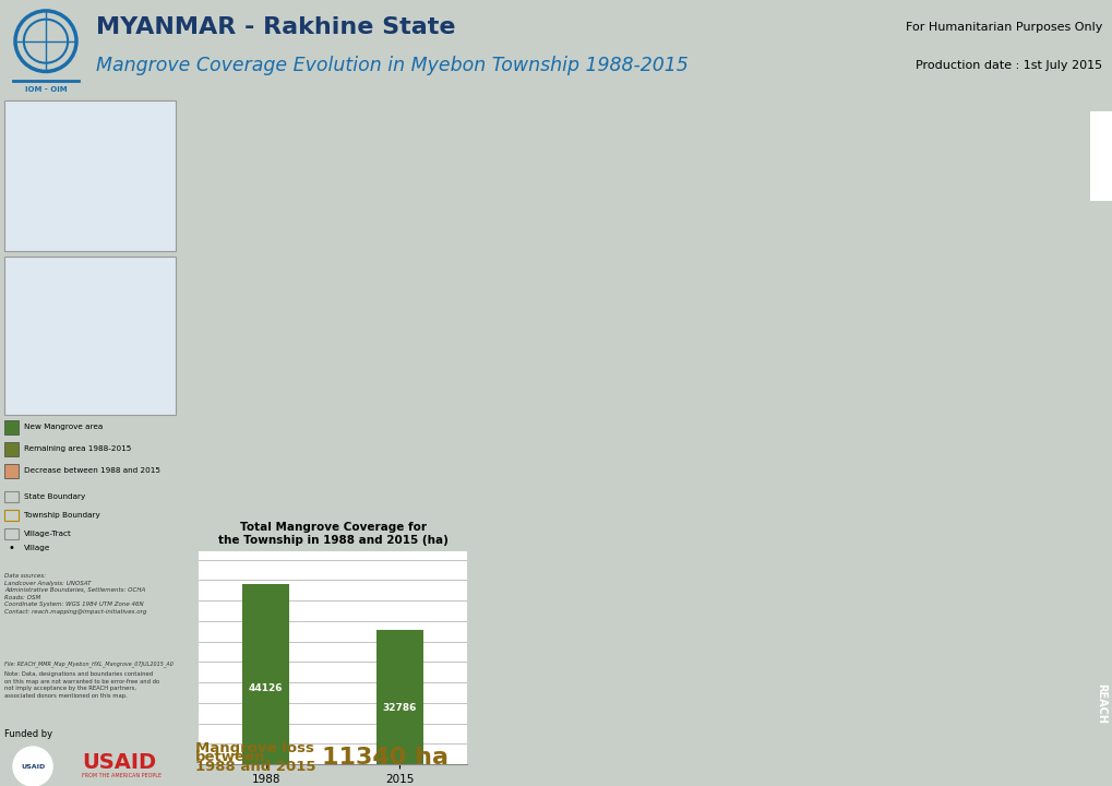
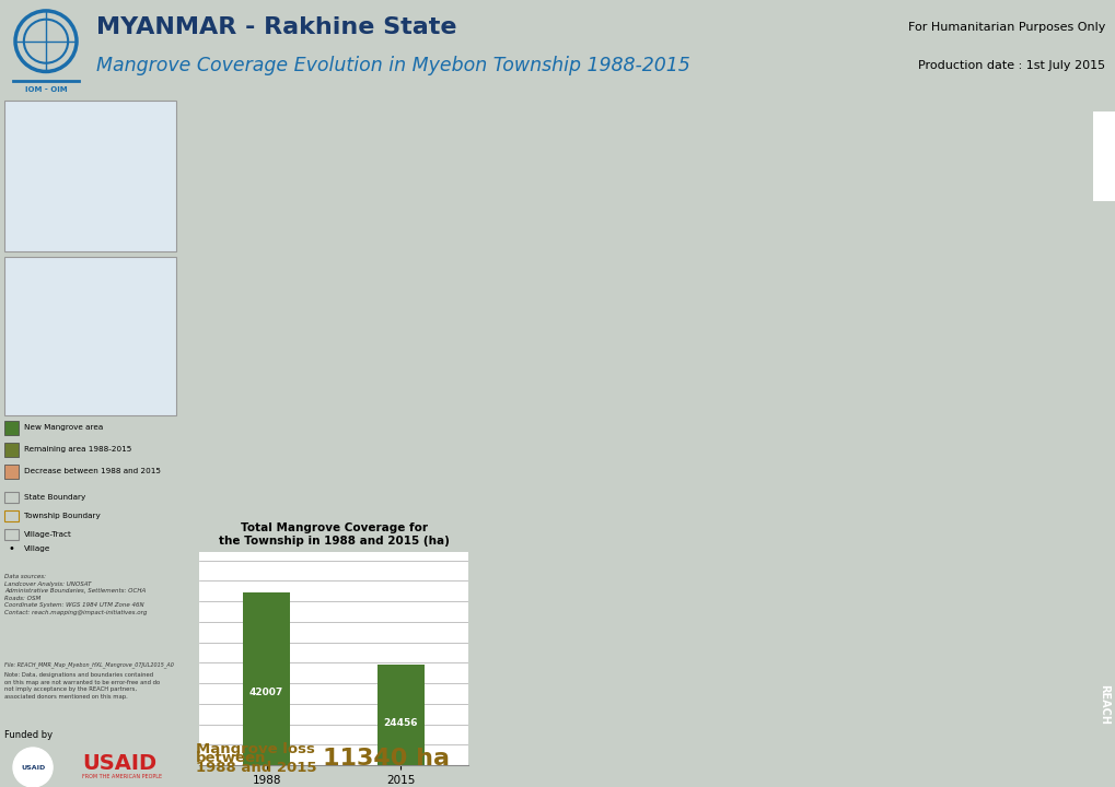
1988: 44126 -> 42007
2015: 32786 -> 24456
